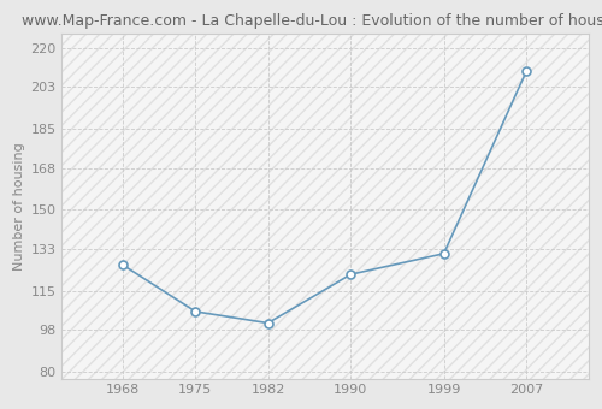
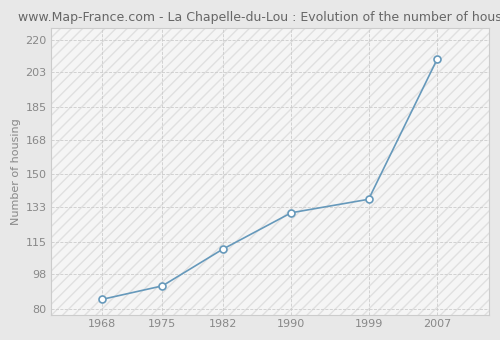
1968: 126 -> 85
1975: 106 -> 92
1982: 101 -> 111
1990: 122 -> 130
1999: 131 -> 137
